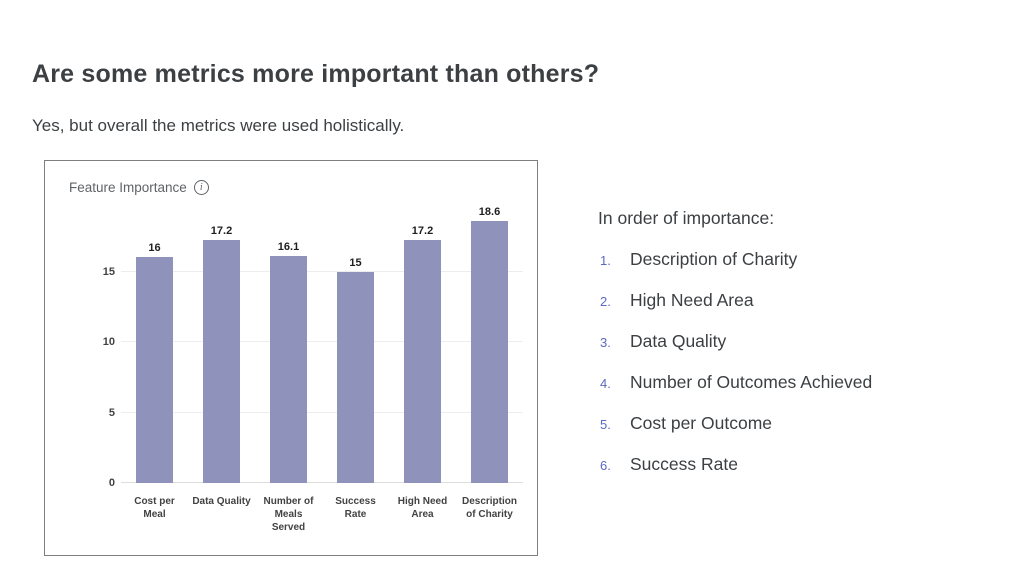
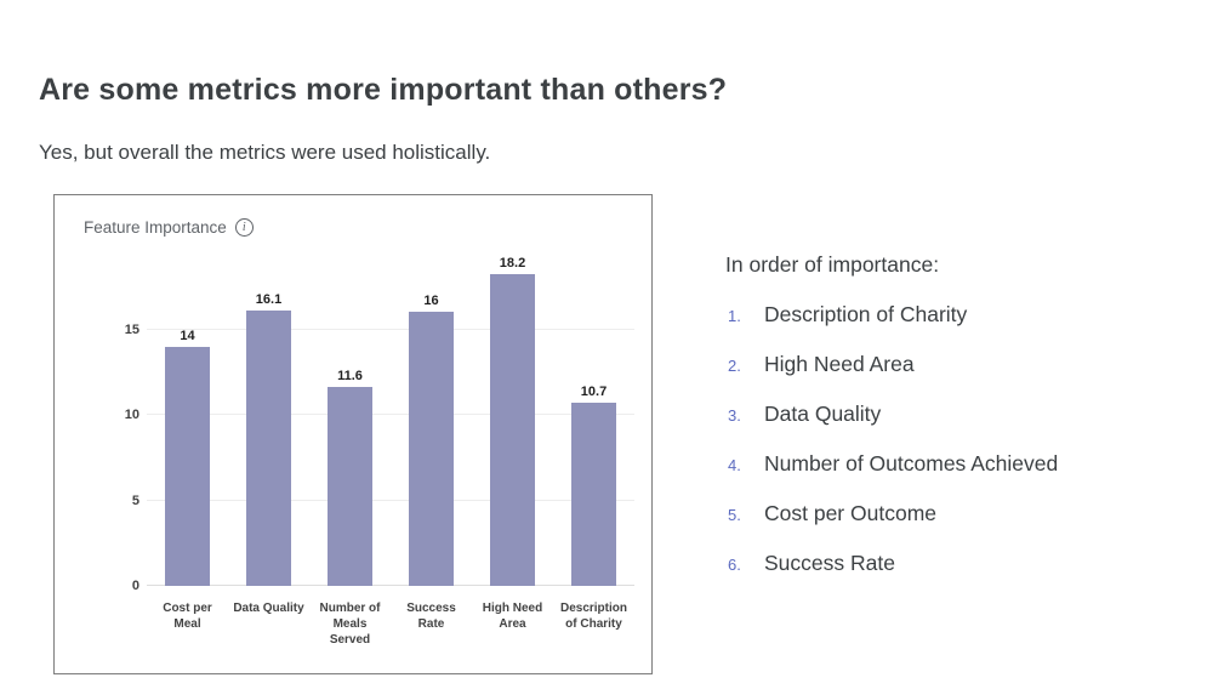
Cost per Meal: 16 -> 14
Data Quality: 17.2 -> 16.1
Number of Meals Served: 16.1 -> 11.6
Success Rate: 15 -> 16
High Need Area: 17.2 -> 18.2
Description of Charity: 18.6 -> 10.7
